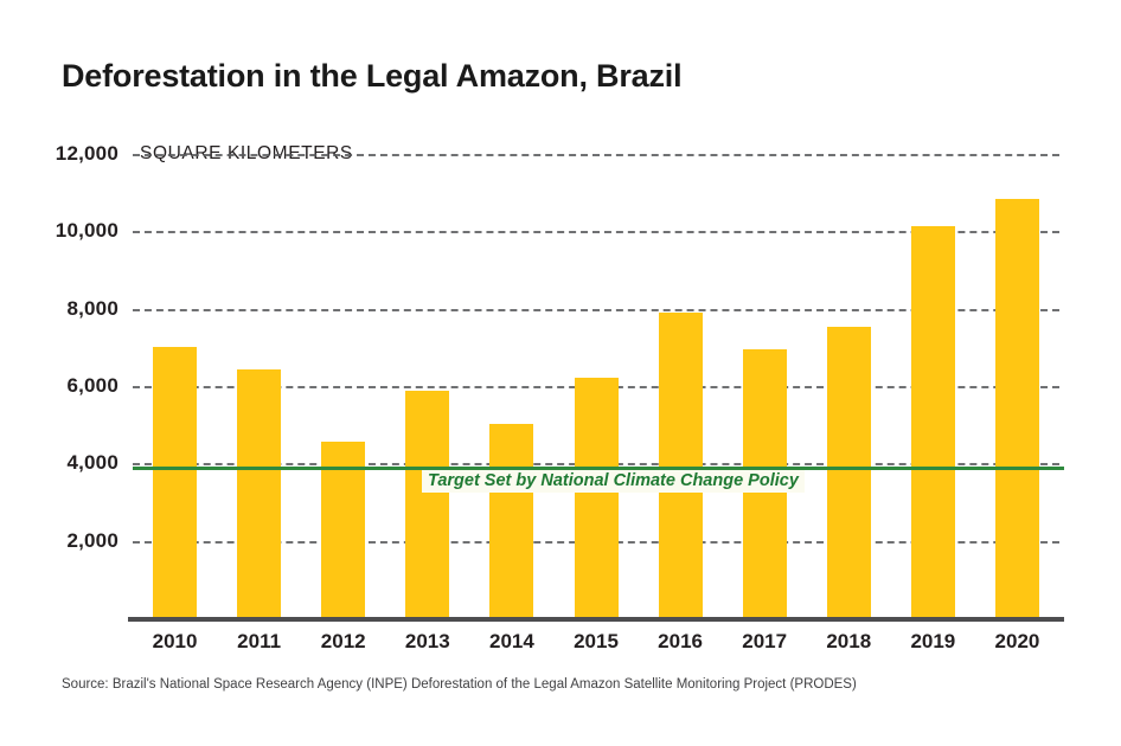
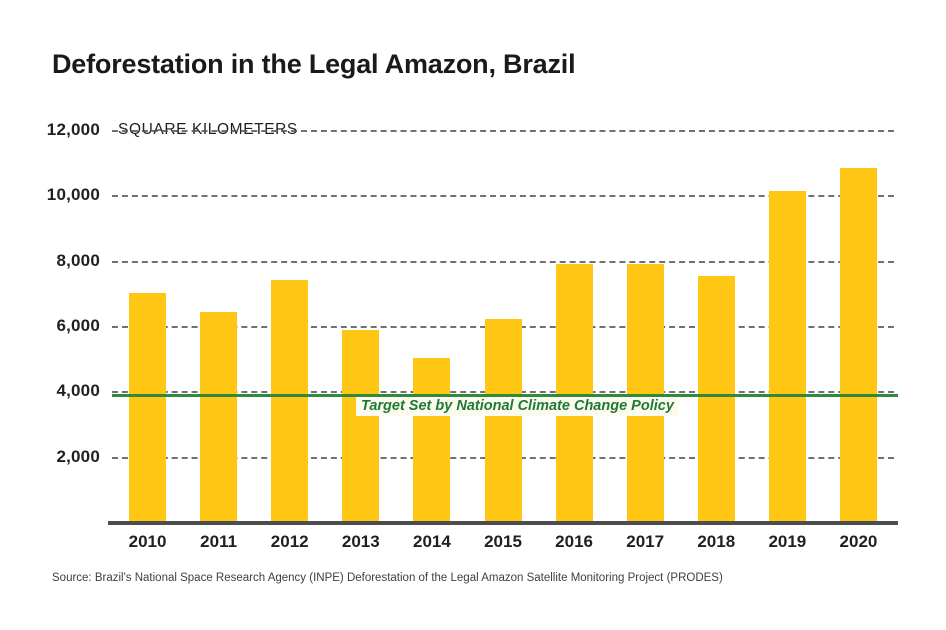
2012: 4600 -> 7400
2017: 7000 -> 7900
